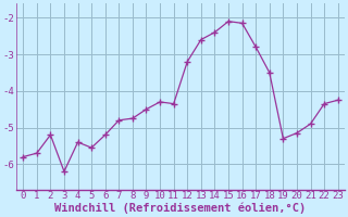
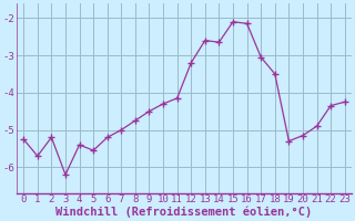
0: -5.80 -> -5.25
7: -4.80 -> -5.00
11: -4.35 -> -4.15
14: -2.40 -> -2.65
17: -2.80 -> -3.05
